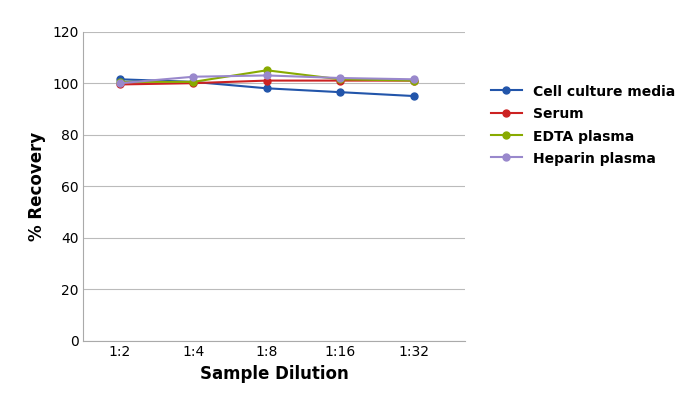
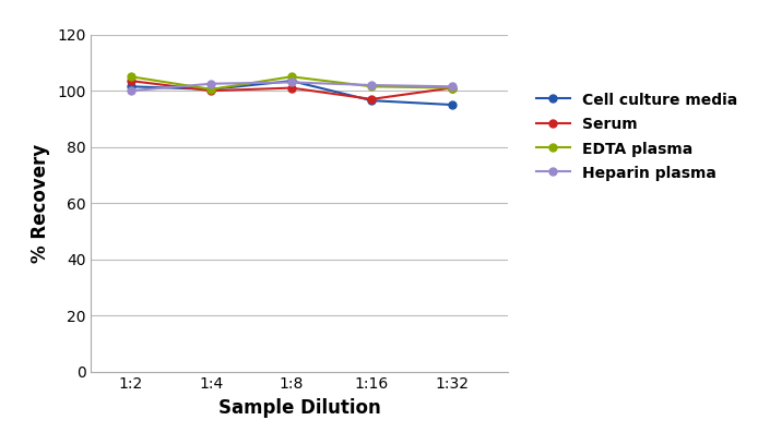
Serum/1:2: 99.5 -> 103.5
EDTA plasma/1:2: 100.5 -> 105.0
Cell culture media/1:8: 98.0 -> 103.5
Serum/1:16: 101.0 -> 97.0
